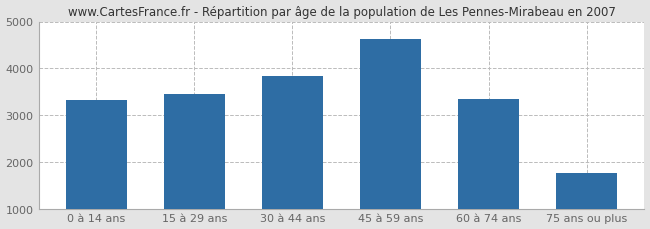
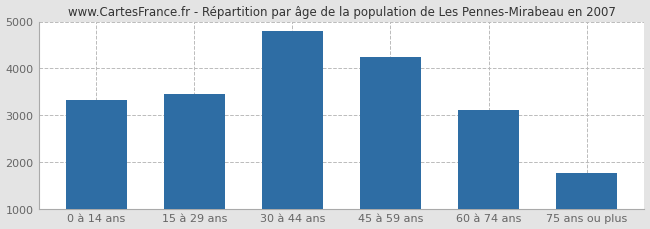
30 à 44 ans: 3840 -> 4800
45 à 59 ans: 4620 -> 4250
60 à 74 ans: 3350 -> 3100
